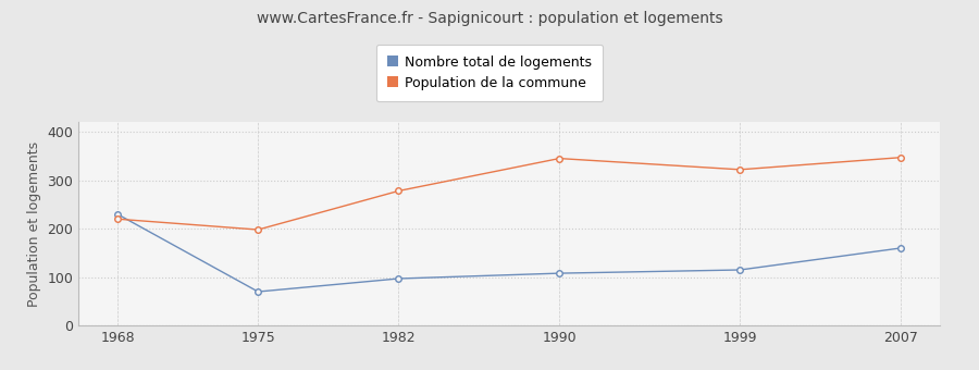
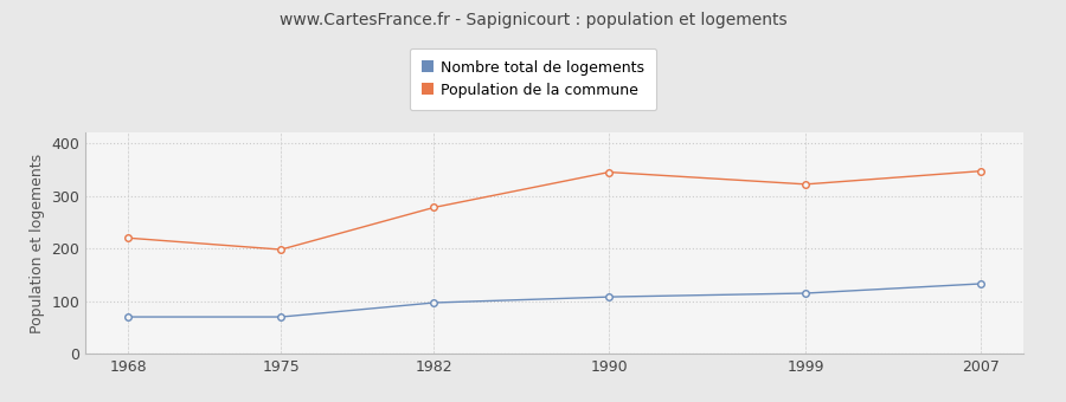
Nombre total de logements/1968: 230 -> 70
Nombre total de logements/2007: 160 -> 133
